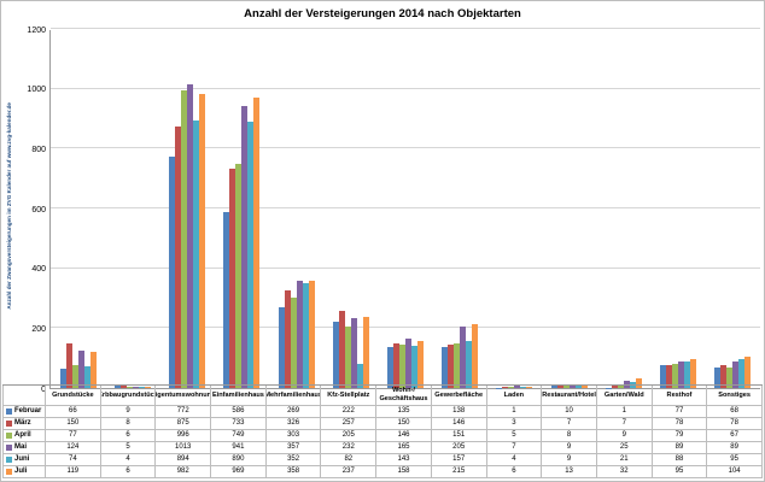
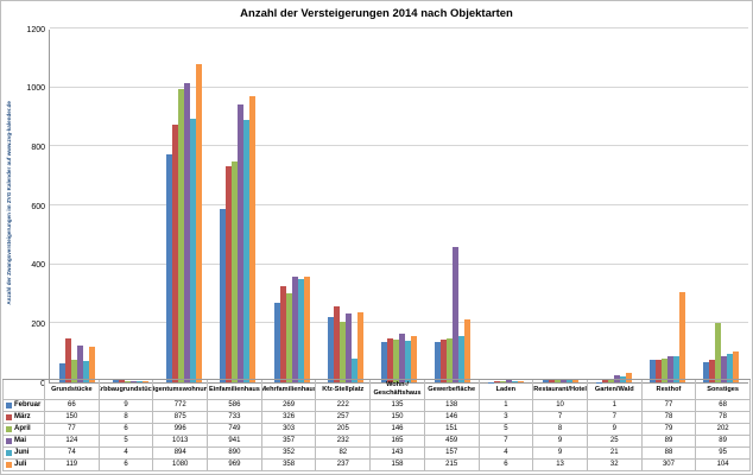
Juli/Eigentumswohnung: 982 -> 1080
Mai/Gewerbefläche: 205 -> 459
Juli/Resthof: 95 -> 307
April/Sonstiges: 67 -> 202
